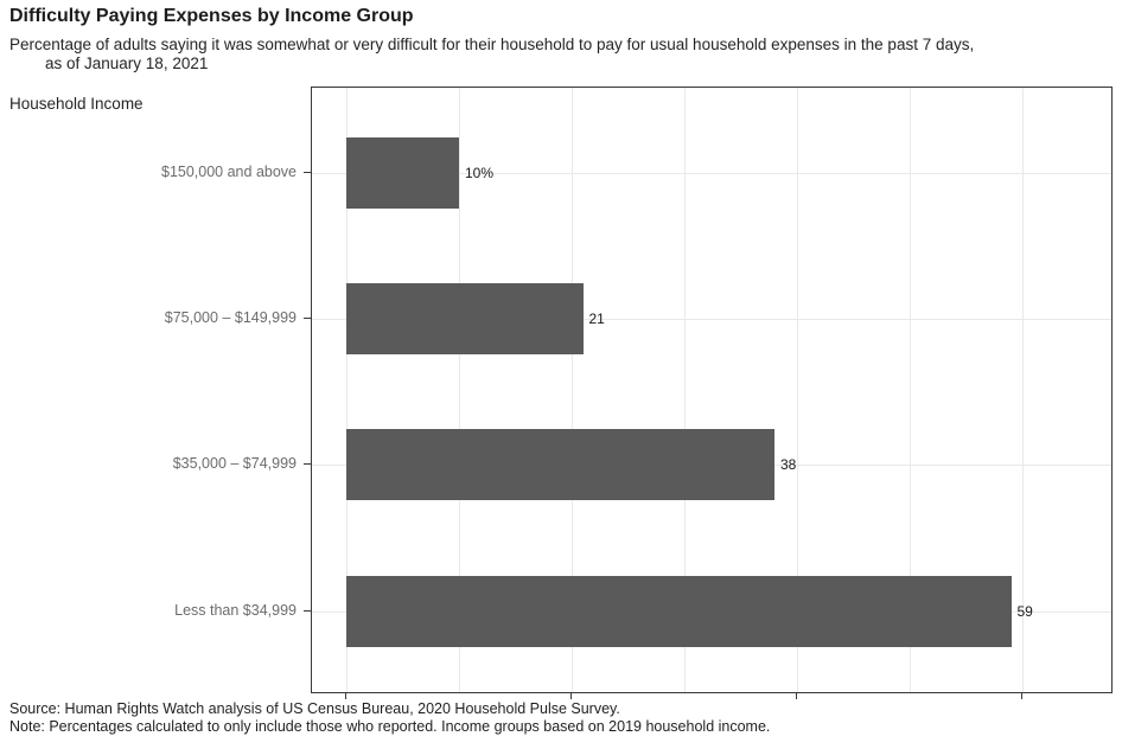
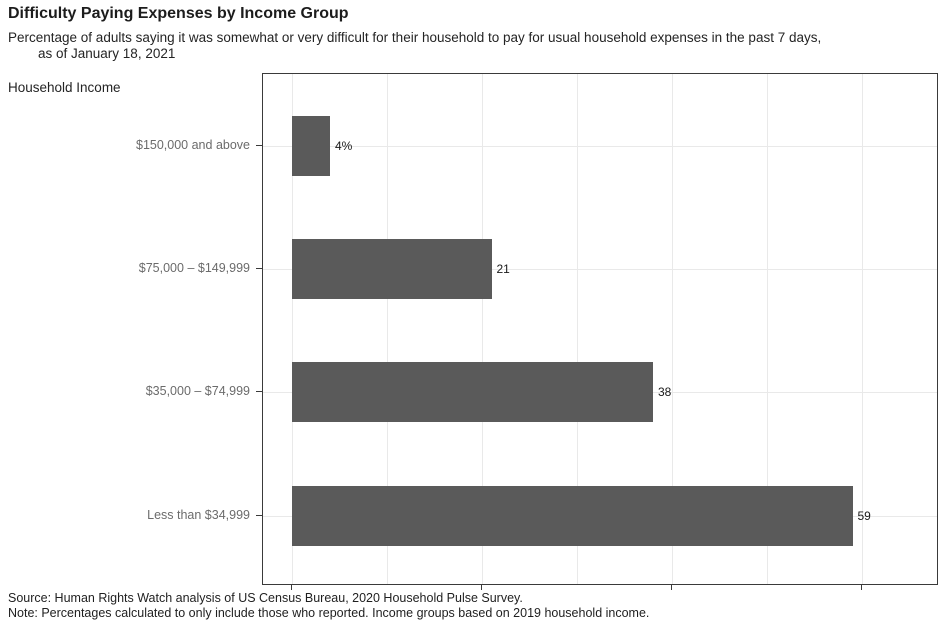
$150,000 and above: 10% -> 4%
